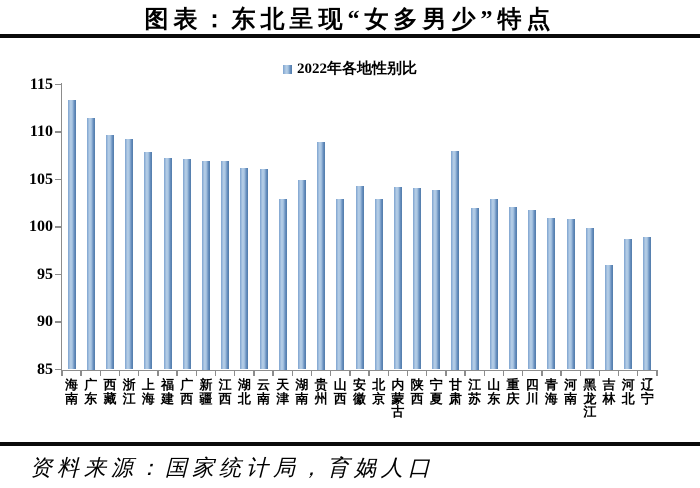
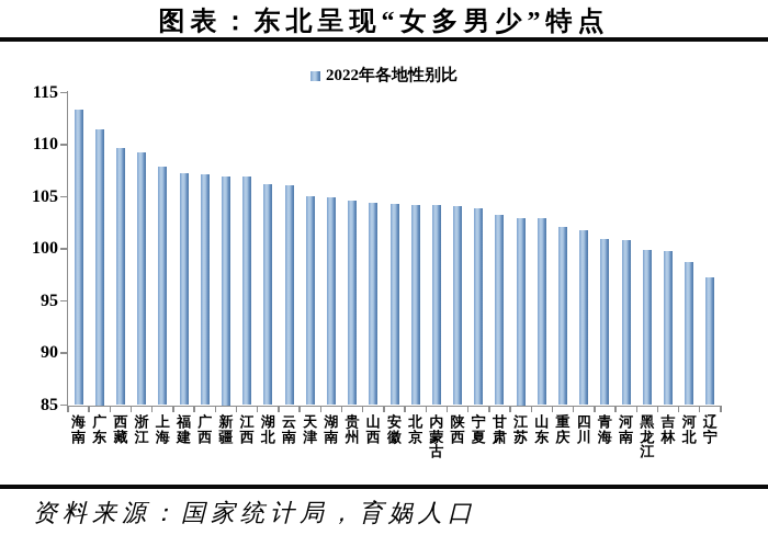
天津: 103 -> 105
贵州: 109 -> 105
山西: 103 -> 104
北京: 103 -> 104
甘肃: 108 -> 103
江苏: 102 -> 103
吉林: 96 -> 100
辽宁: 99 -> 97
